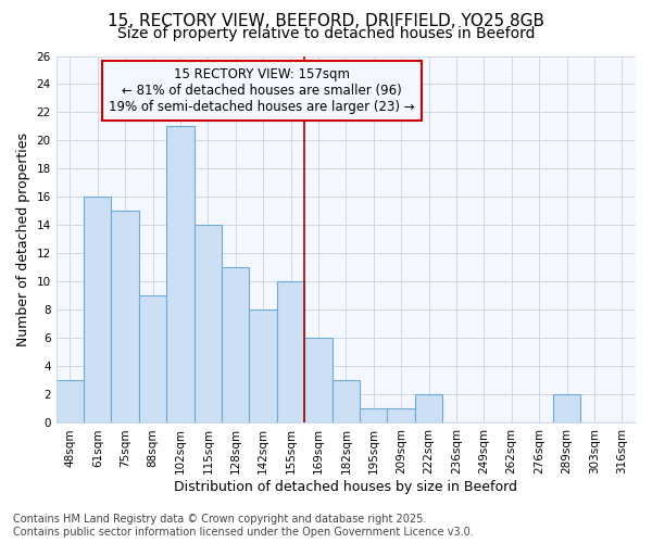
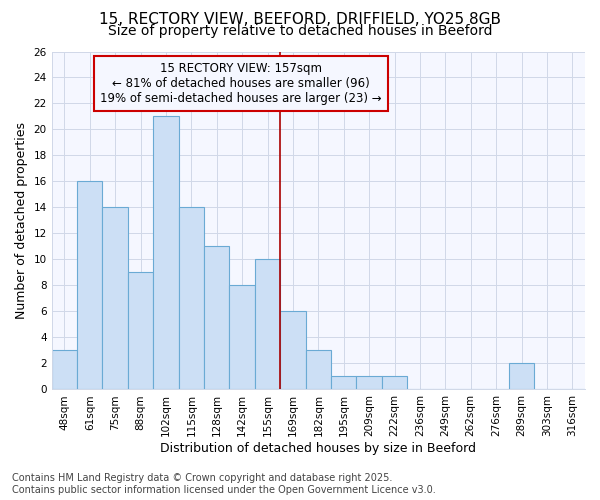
75sqm: 15 -> 14
222sqm: 2 -> 1
